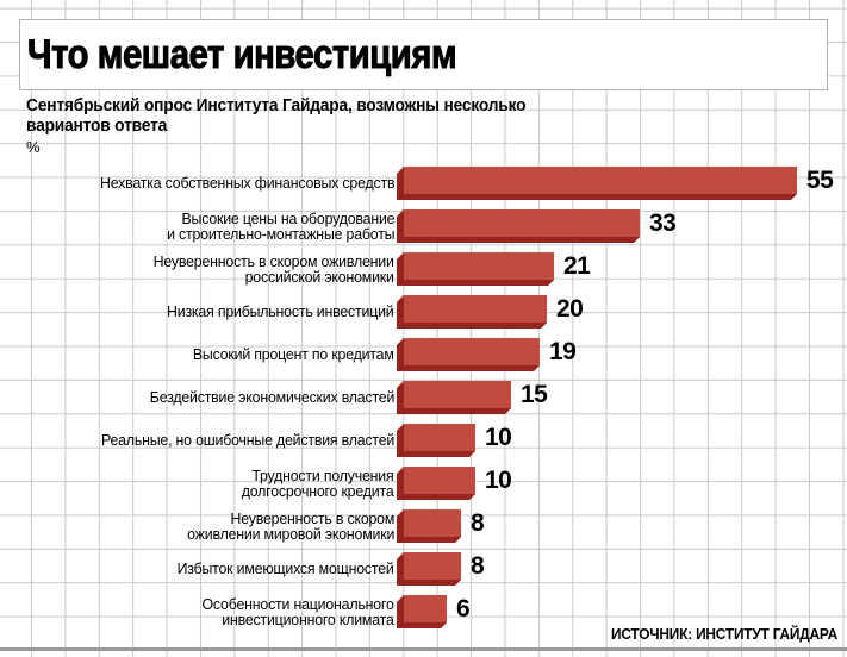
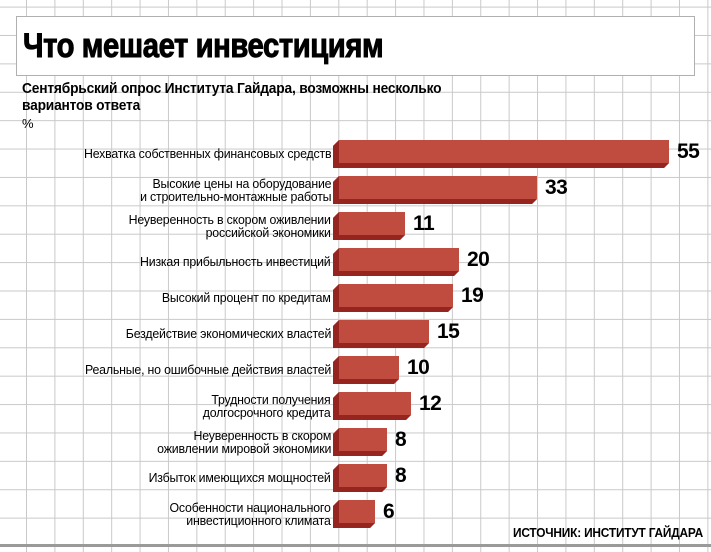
Неуверенность в скором оживлении российской экономики: 21 -> 11
Трудности получения долгосрочного кредита: 10 -> 12
